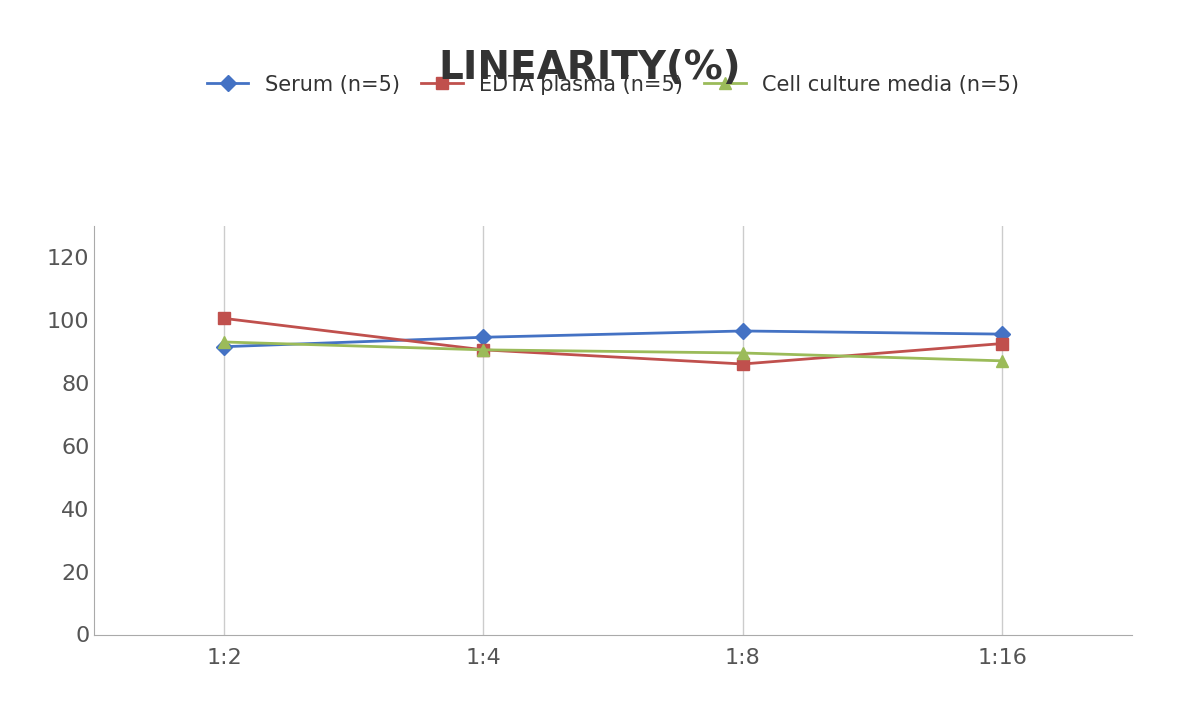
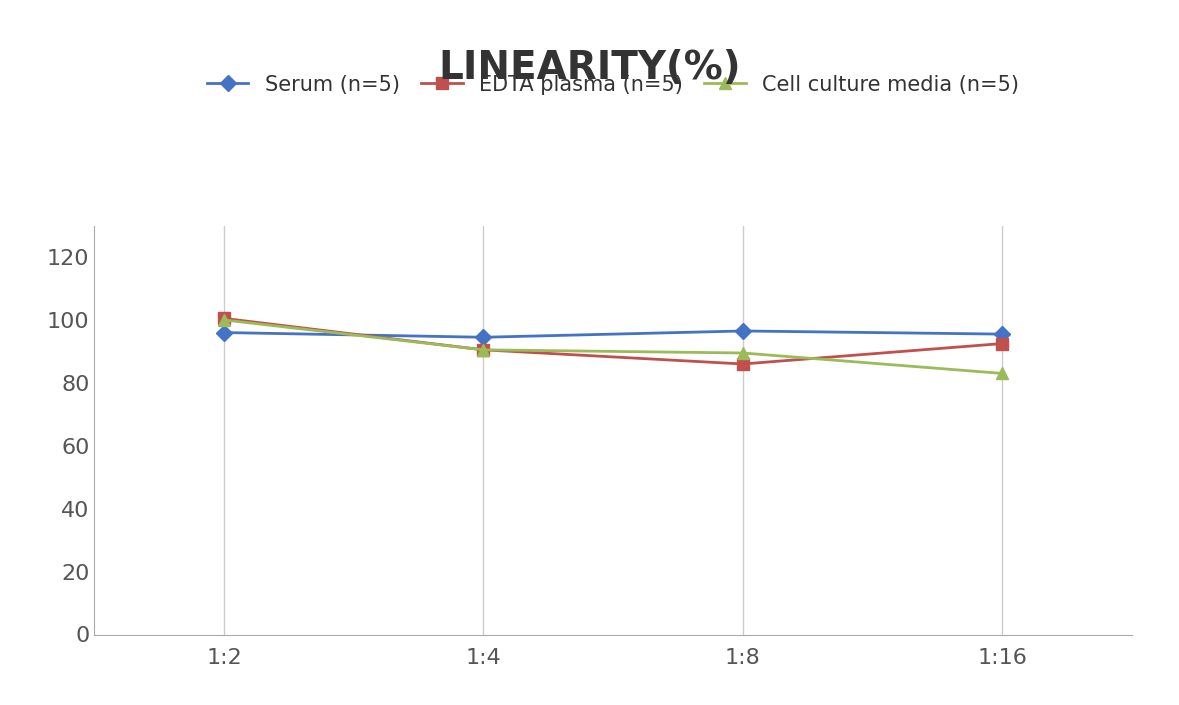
Serum (n=5)/1:2: 91.5 -> 96.0
Cell culture media (n=5)/1:2: 93.0 -> 100.0
Cell culture media (n=5)/1:16: 87.0 -> 83.0
